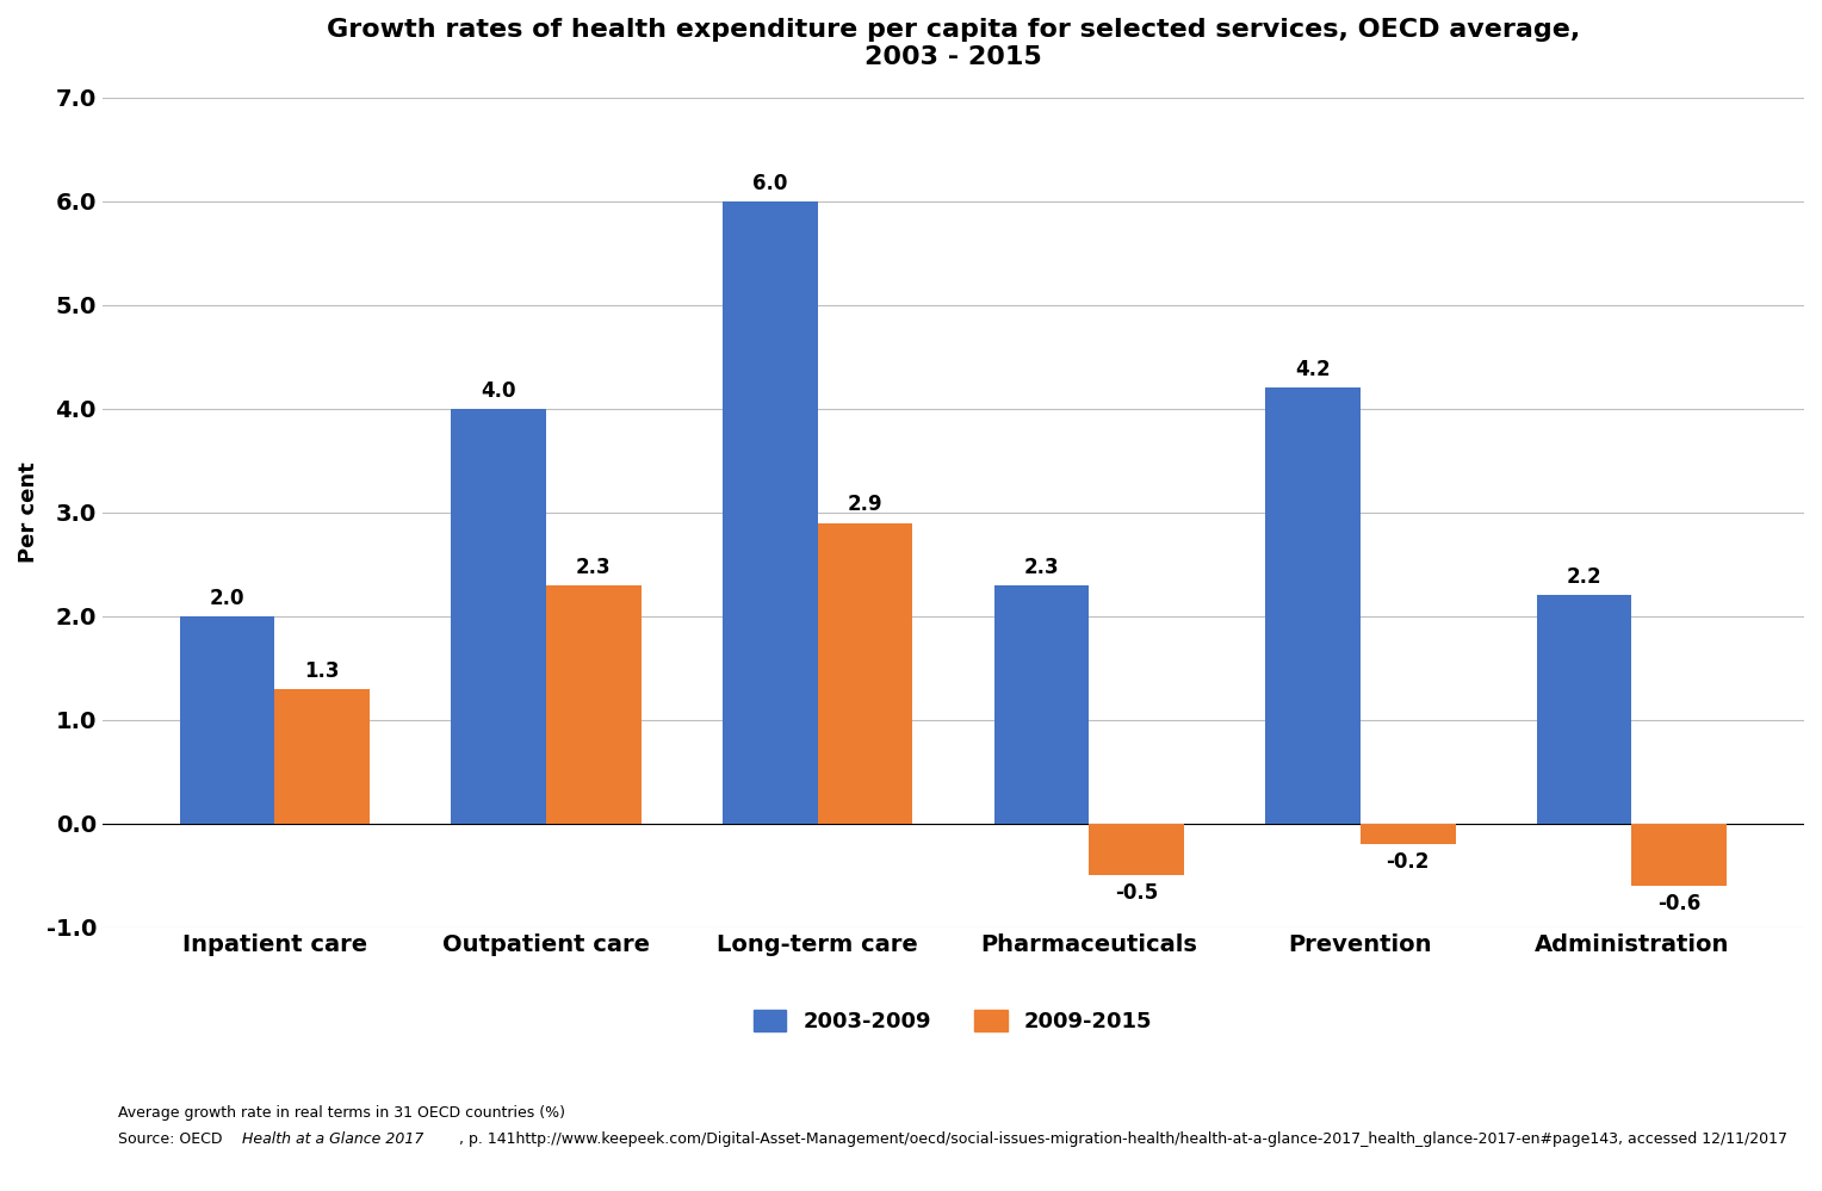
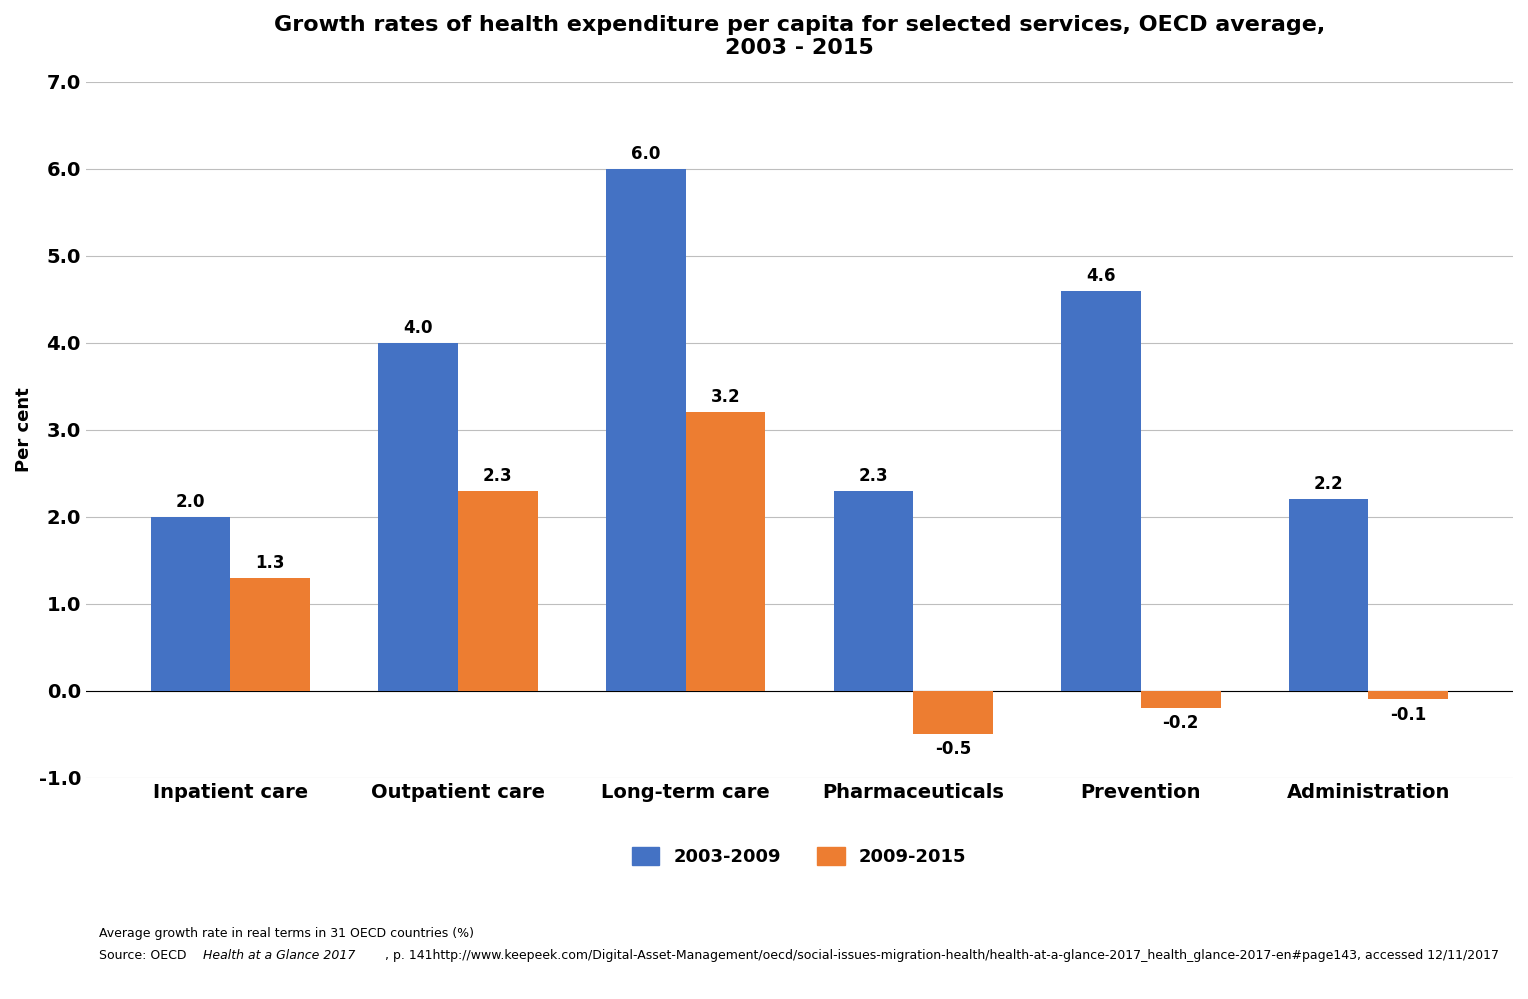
2009-2015/Long-term care: 2.9 -> 3.2
2003-2009/Prevention: 4.2 -> 4.6
2009-2015/Administration: -0.6 -> -0.1
